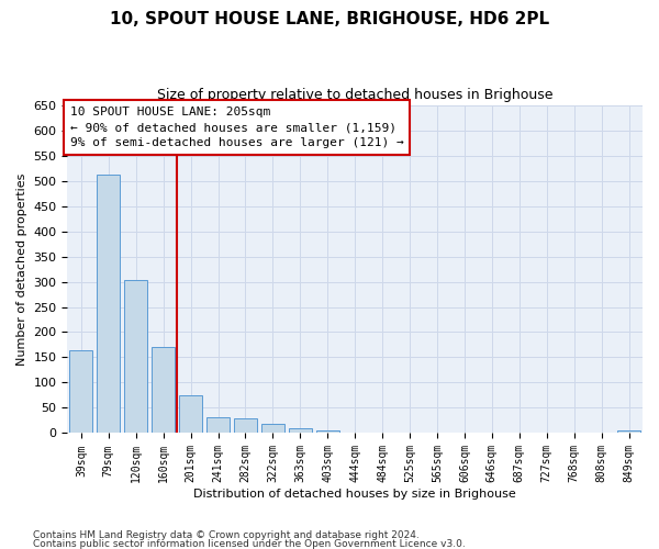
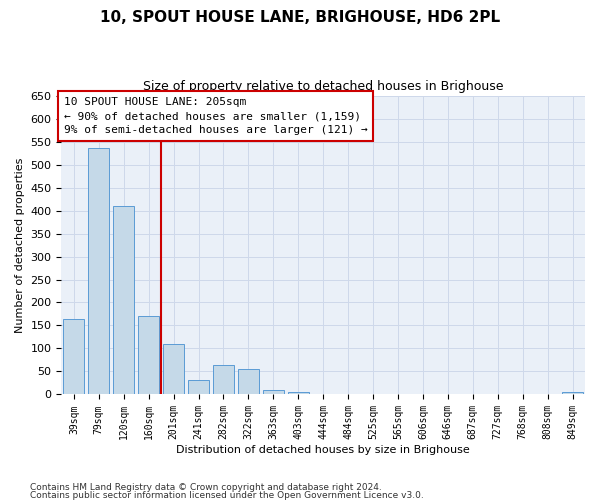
79sqm: 512 -> 535
120sqm: 304 -> 410
201sqm: 76 -> 110
282sqm: 30 -> 65
322sqm: 19 -> 55
